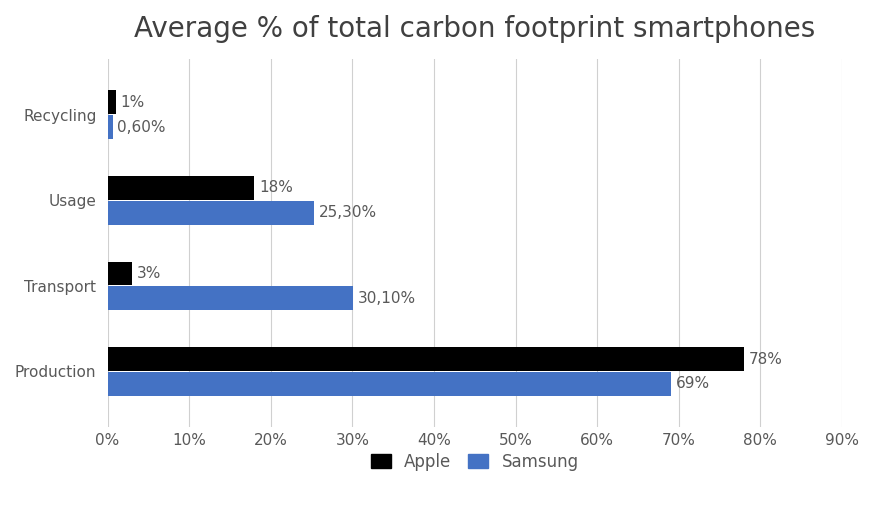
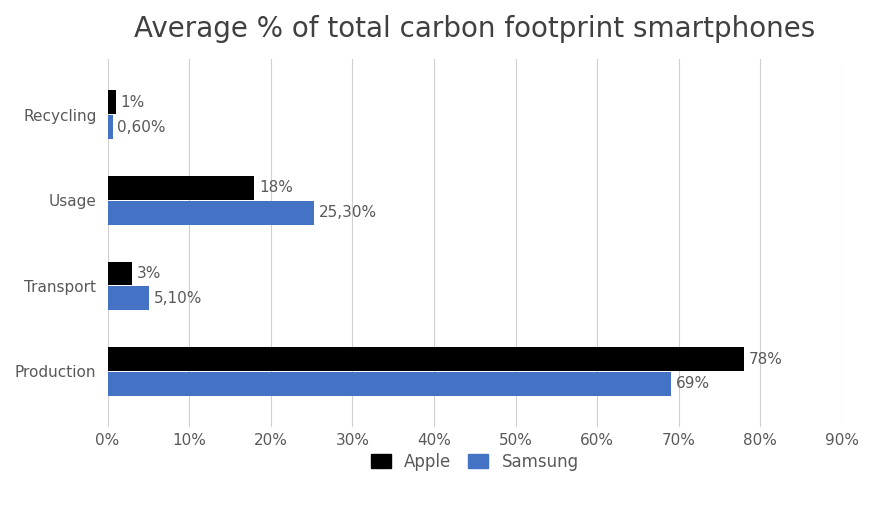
Samsung/Transport: 30,10% -> 5,10%
